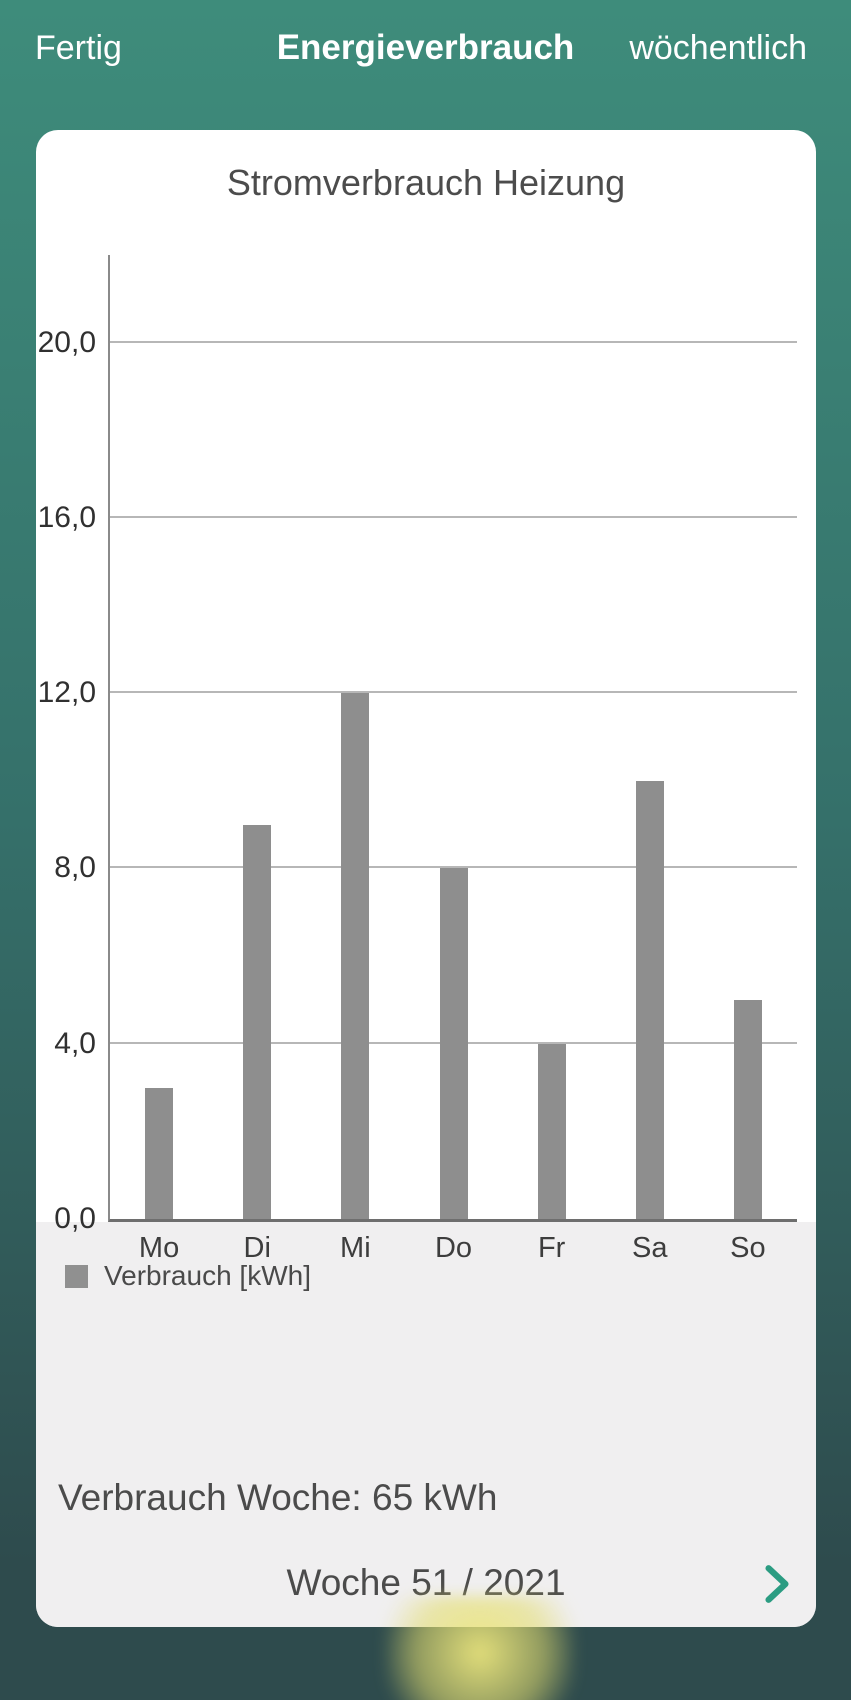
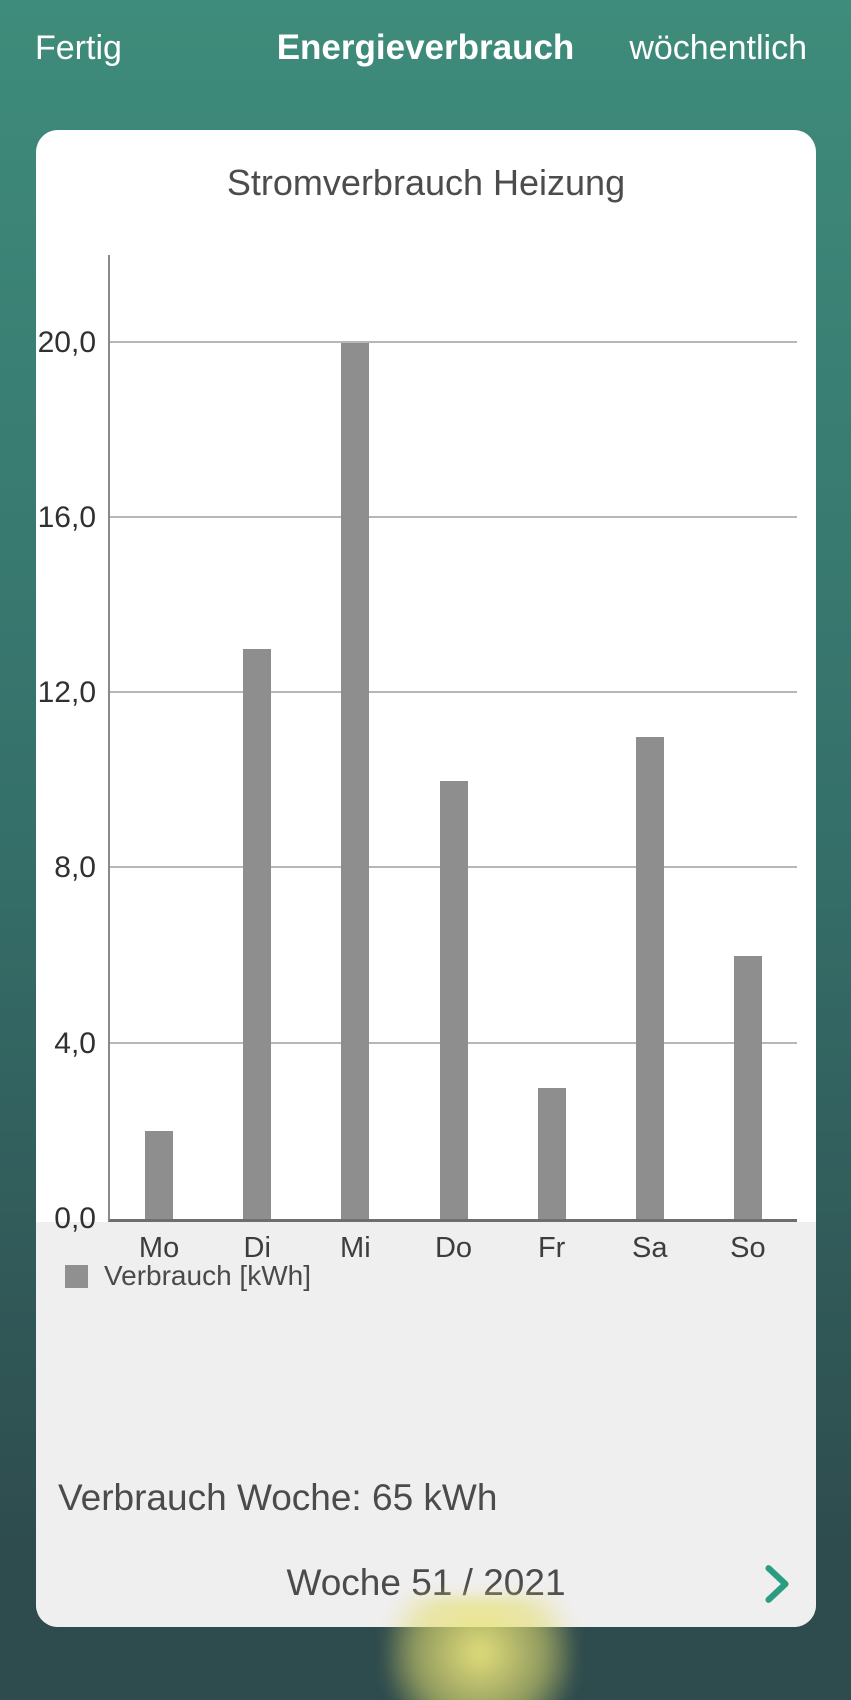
Mo: 3 -> 2
Di: 9 -> 13
Mi: 12 -> 20
Do: 8 -> 10
Fr: 4 -> 3
Sa: 10 -> 11
So: 5 -> 6
